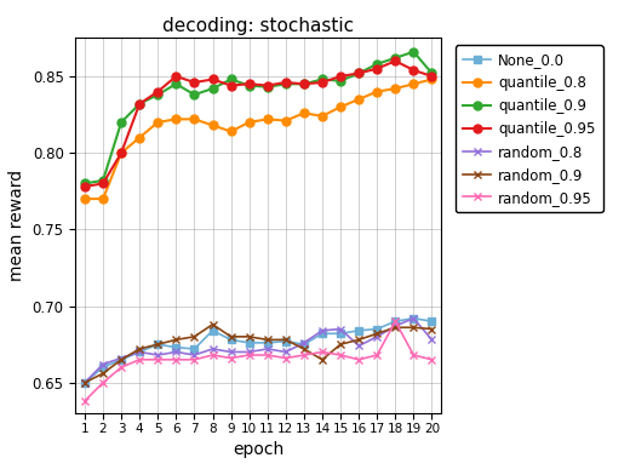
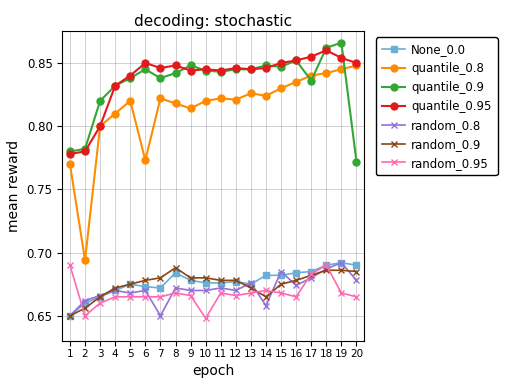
random_0.95/1: 0.638 -> 0.690
quantile_0.8/2: 0.770 -> 0.694
quantile_0.8/6: 0.822 -> 0.773
random_0.8/7: 0.668 -> 0.650
random_0.95/10: 0.668 -> 0.648
random_0.8/14: 0.684 -> 0.658
quantile_0.9/17: 0.858 -> 0.836
random_0.95/17: 0.668 -> 0.683
quantile_0.9/20: 0.852 -> 0.772
